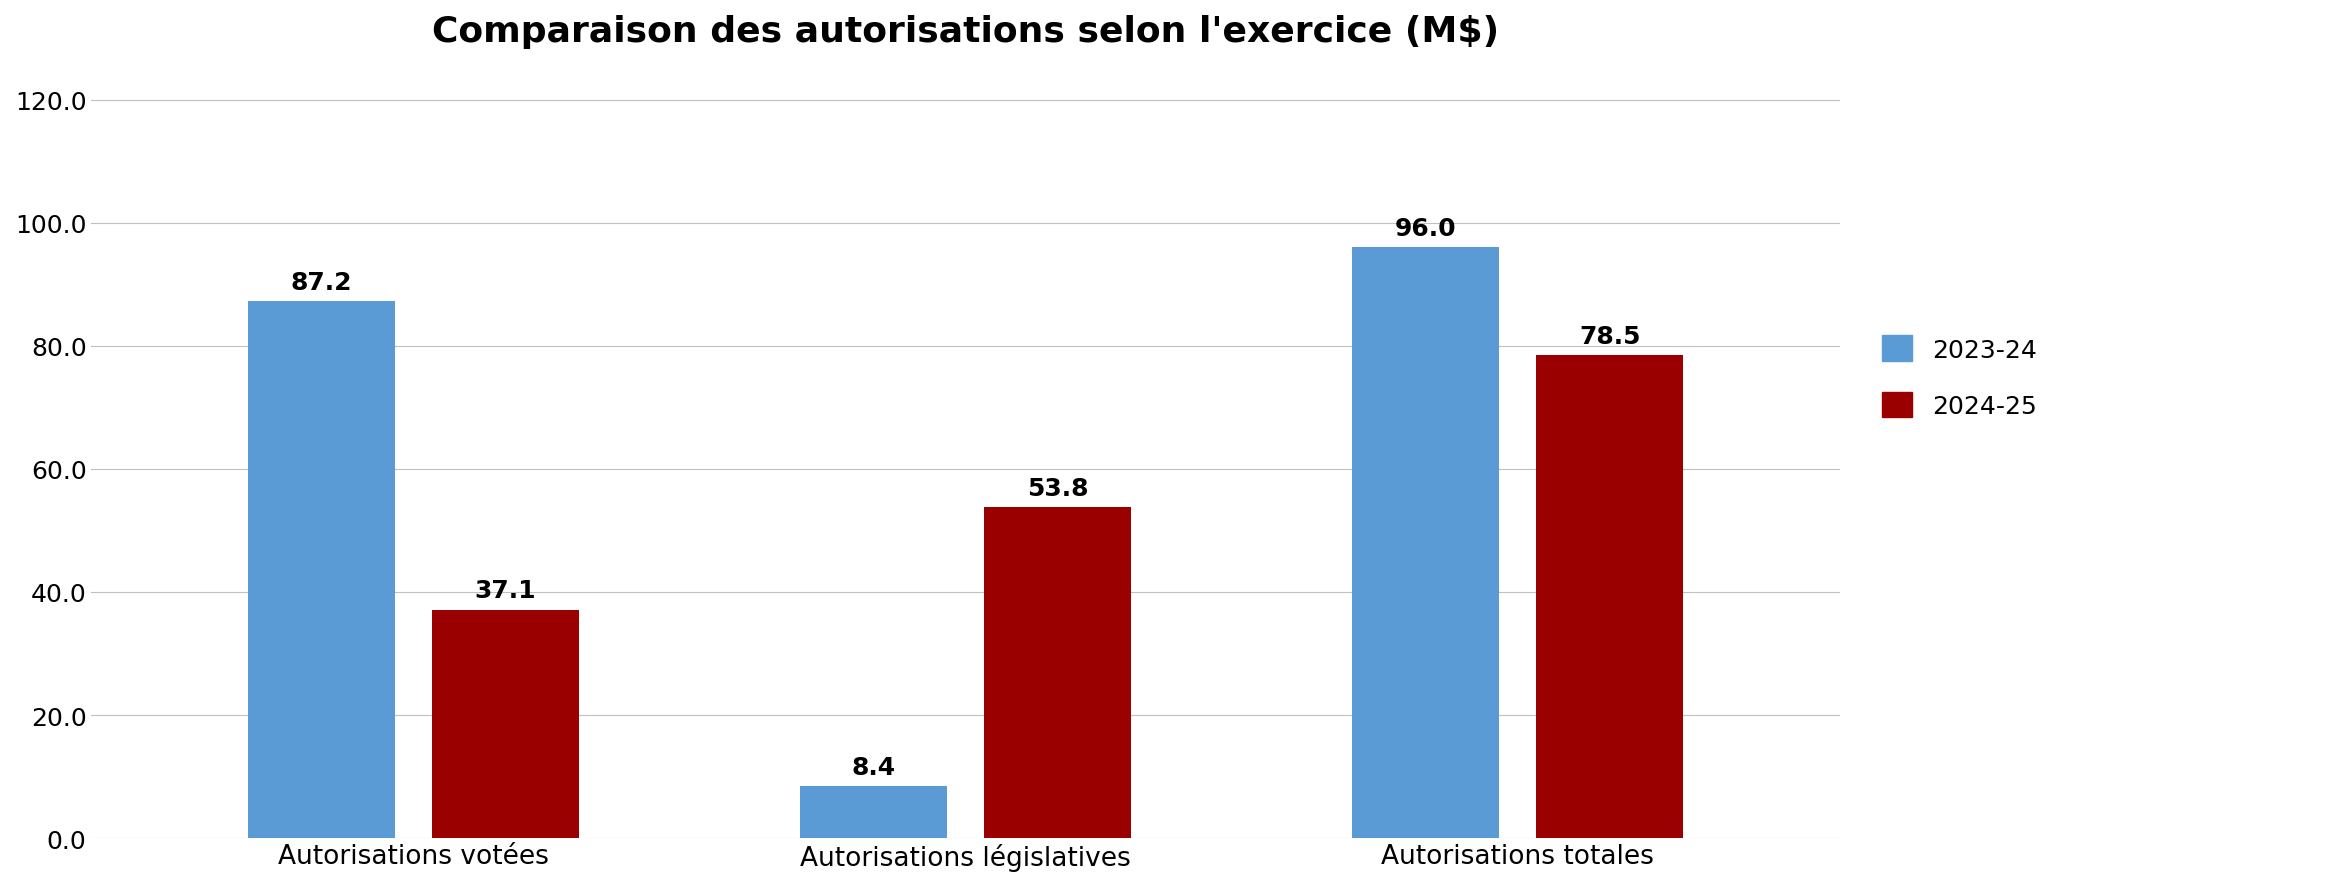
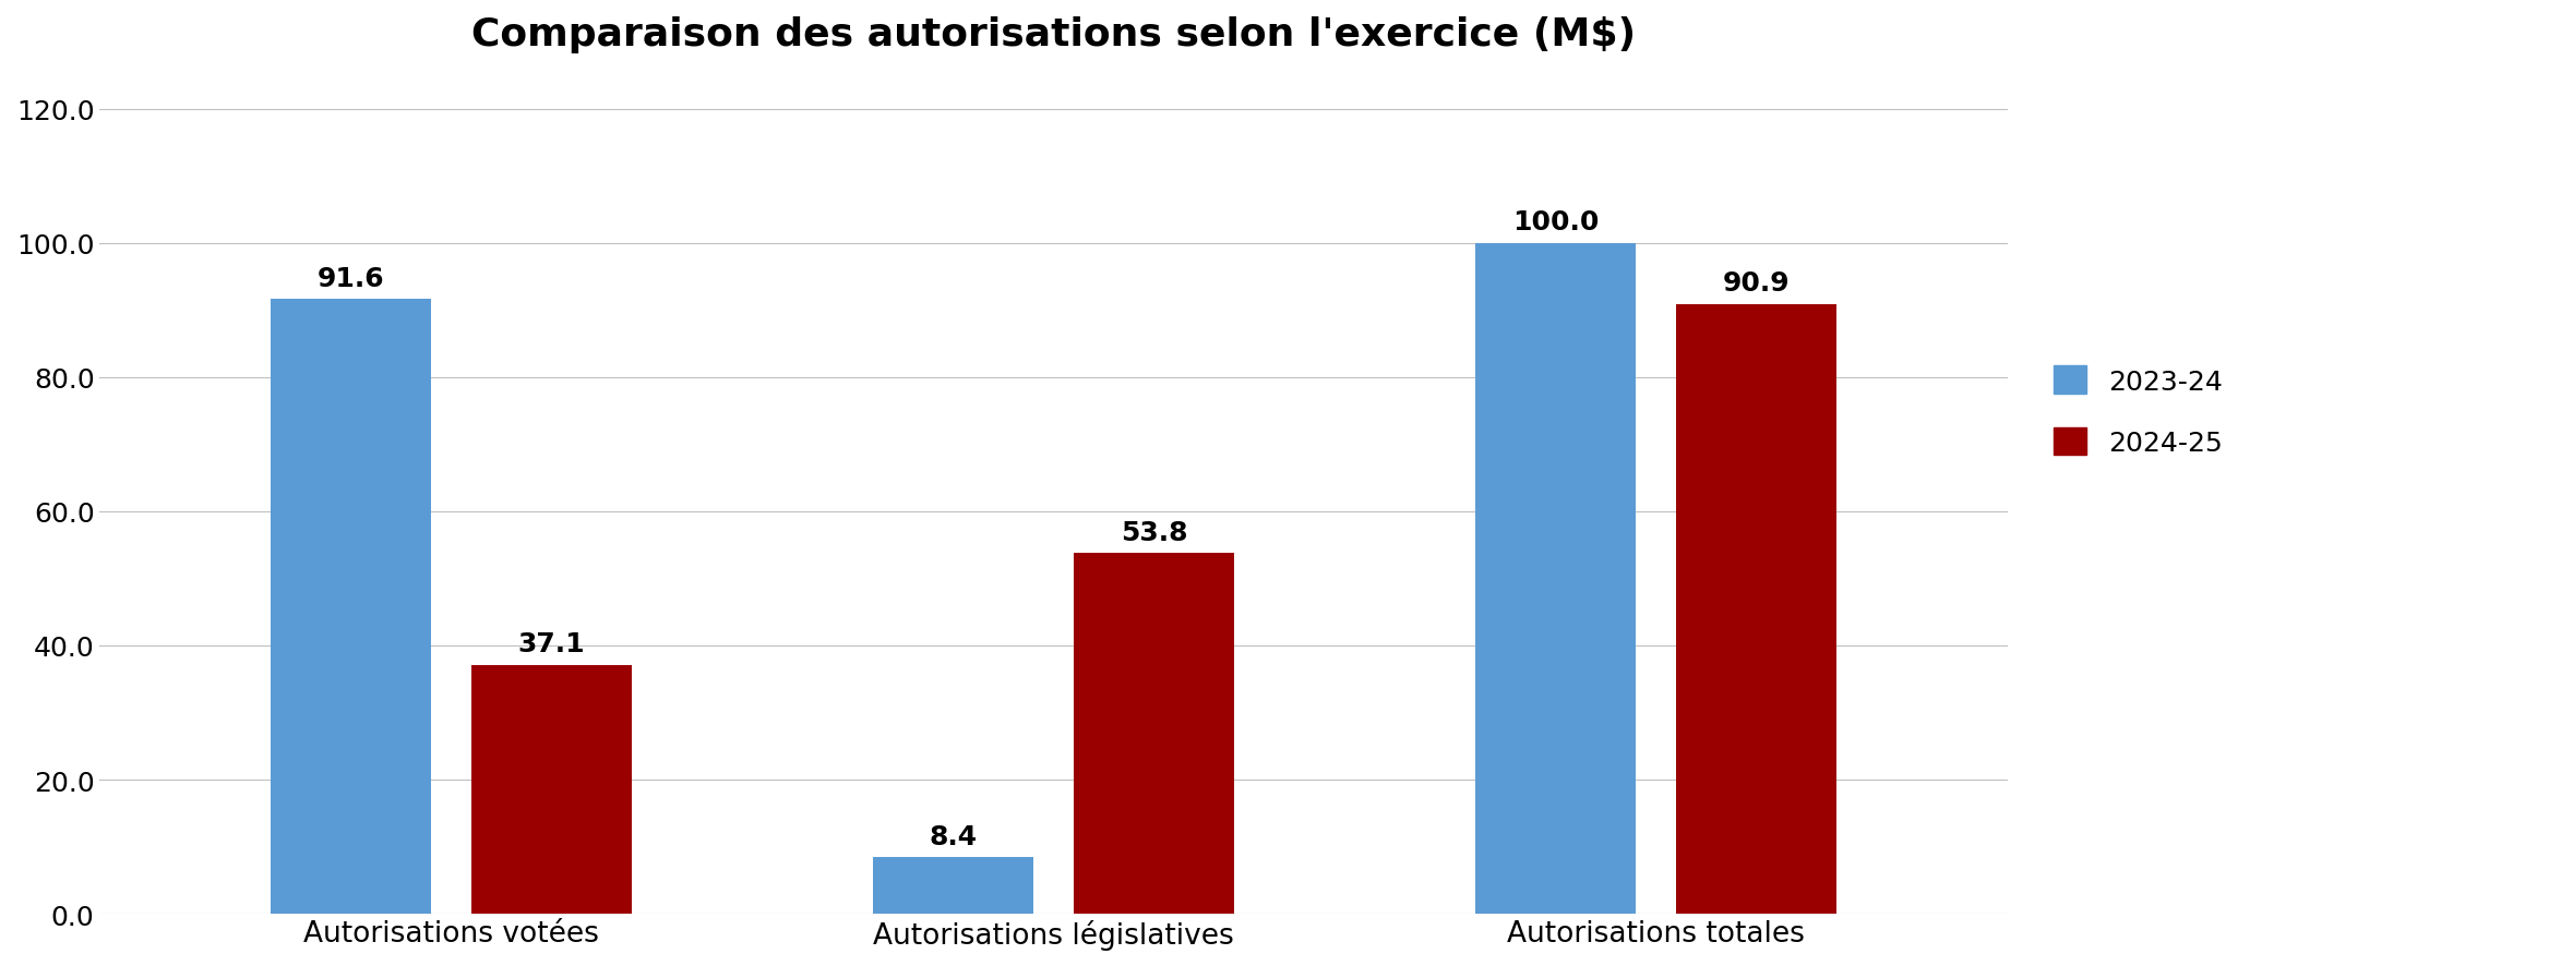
2023-24/Autorisations votées: 87.2 -> 91.6
2023-24/Autorisations totales: 96.0 -> 100.0
2024-25/Autorisations totales: 78.5 -> 90.9
